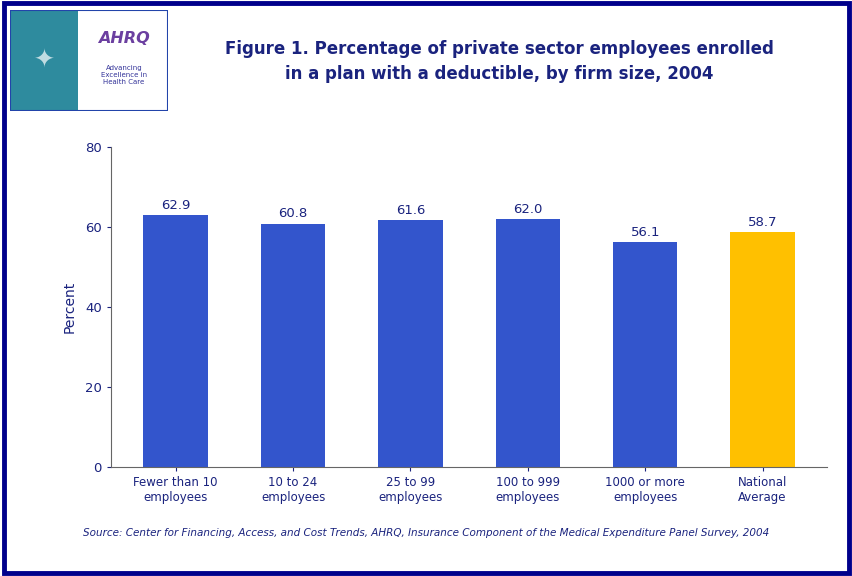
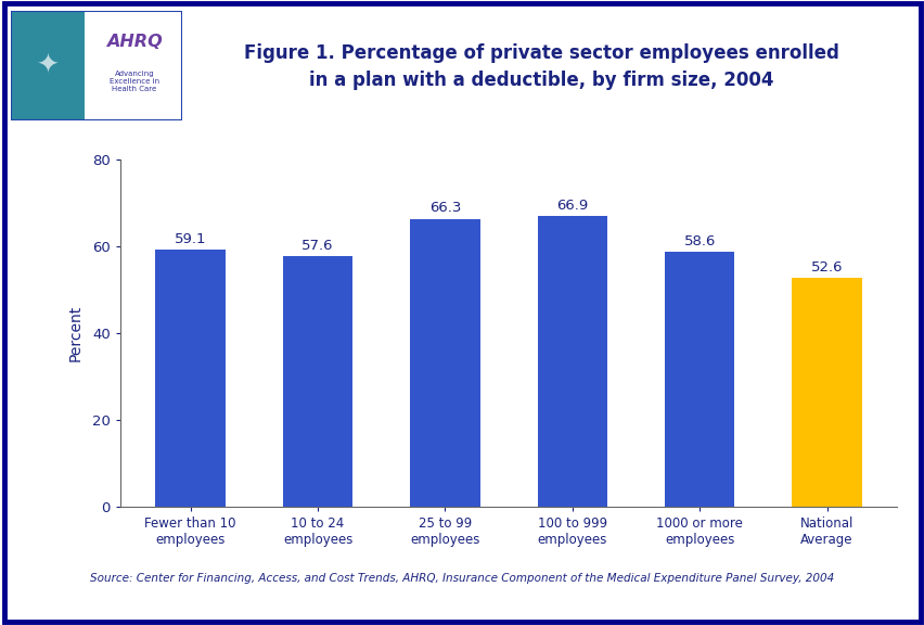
Fewer than 10 employees: 62.9 -> 59.1
10 to 24 employees: 60.8 -> 57.6
25 to 99 employees: 61.6 -> 66.3
100 to 999 employees: 62.0 -> 66.9
1000 or more employees: 56.1 -> 58.6
National Average: 58.7 -> 52.6
